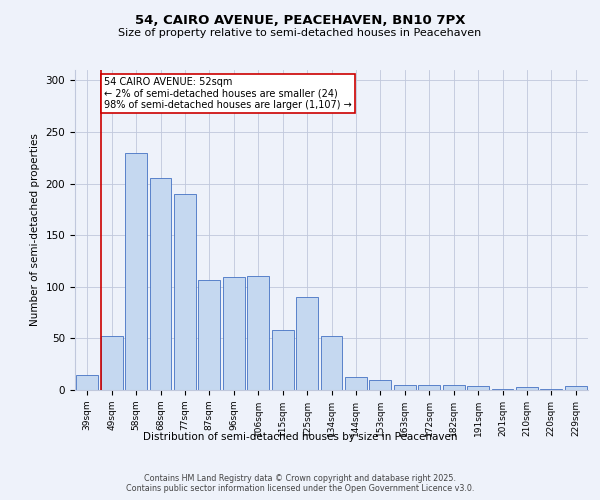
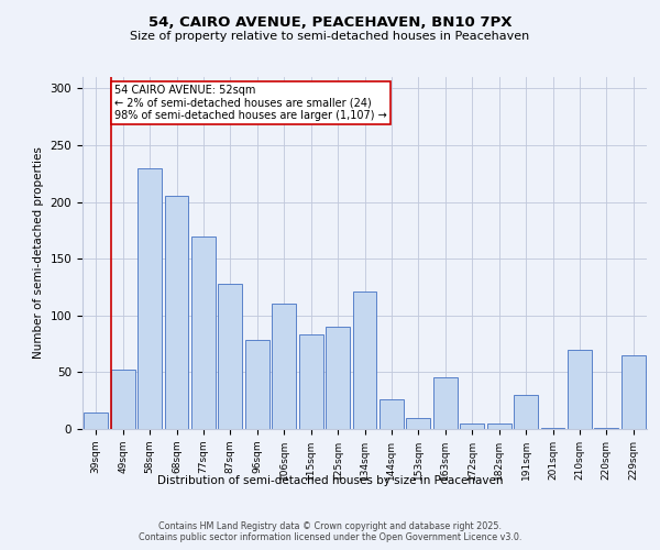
77sqm: 190 -> 170
87sqm: 107 -> 128
96sqm: 109 -> 78
115sqm: 58 -> 83
134sqm: 52 -> 121
144sqm: 13 -> 26
163sqm: 5 -> 46
191sqm: 4 -> 30
210sqm: 3 -> 70
229sqm: 4 -> 65
